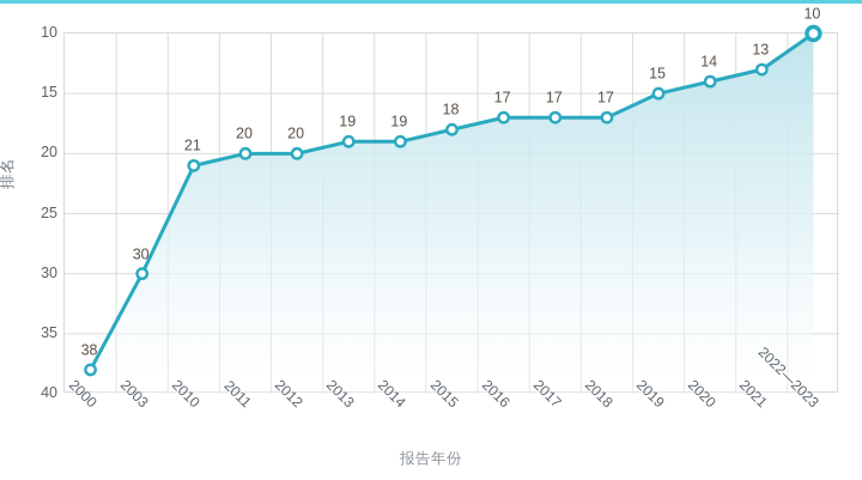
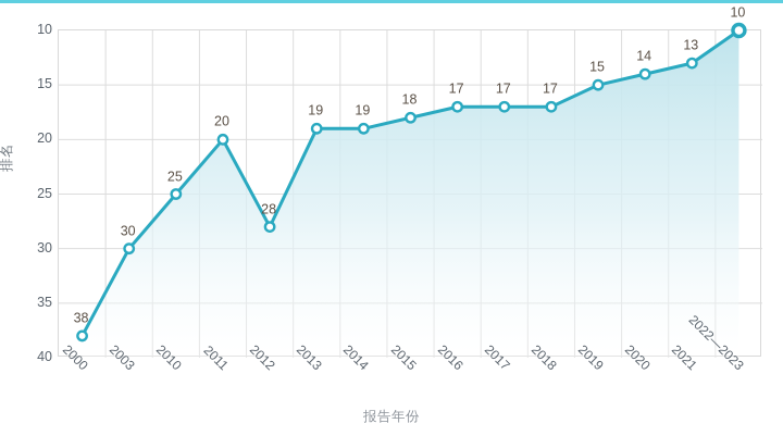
2010: 21 -> 25
2012: 20 -> 28
